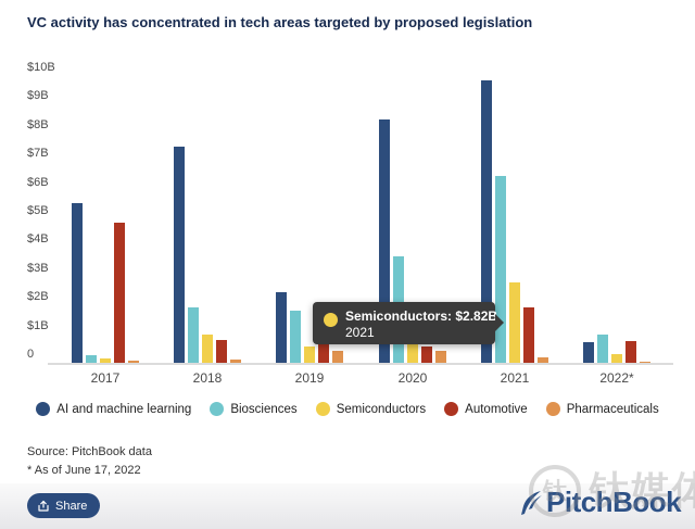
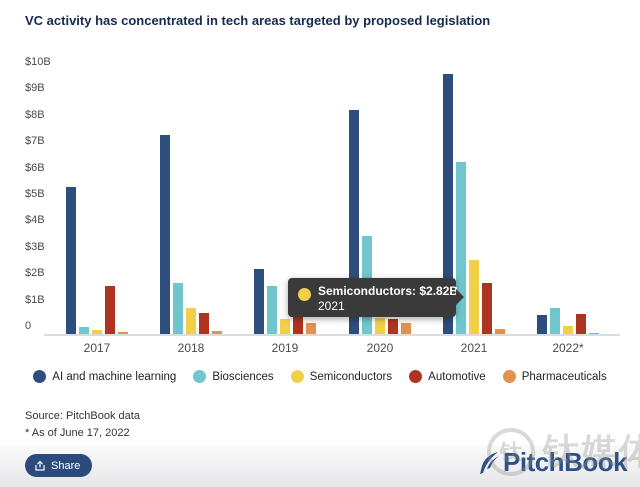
Automotive/2017: $4.9B -> $1.8B
Semiconductors/2020: $1.8B -> $0.6B
